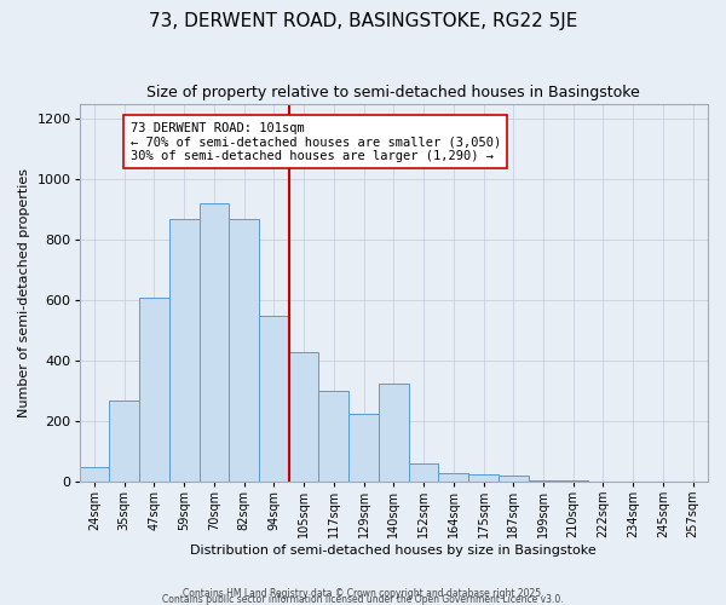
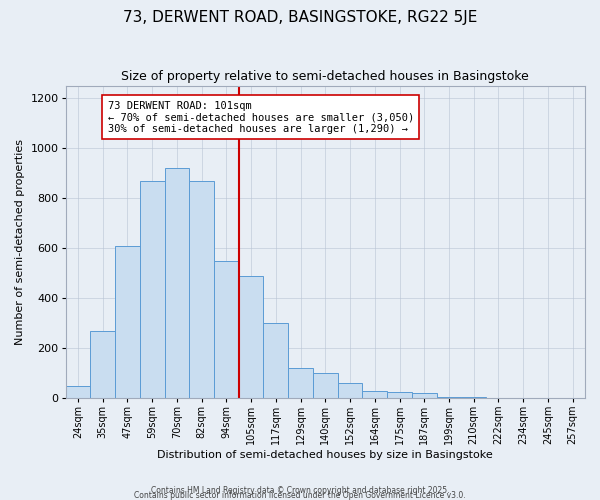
105sqm: 430 -> 490
129sqm: 225 -> 120
140sqm: 325 -> 100
